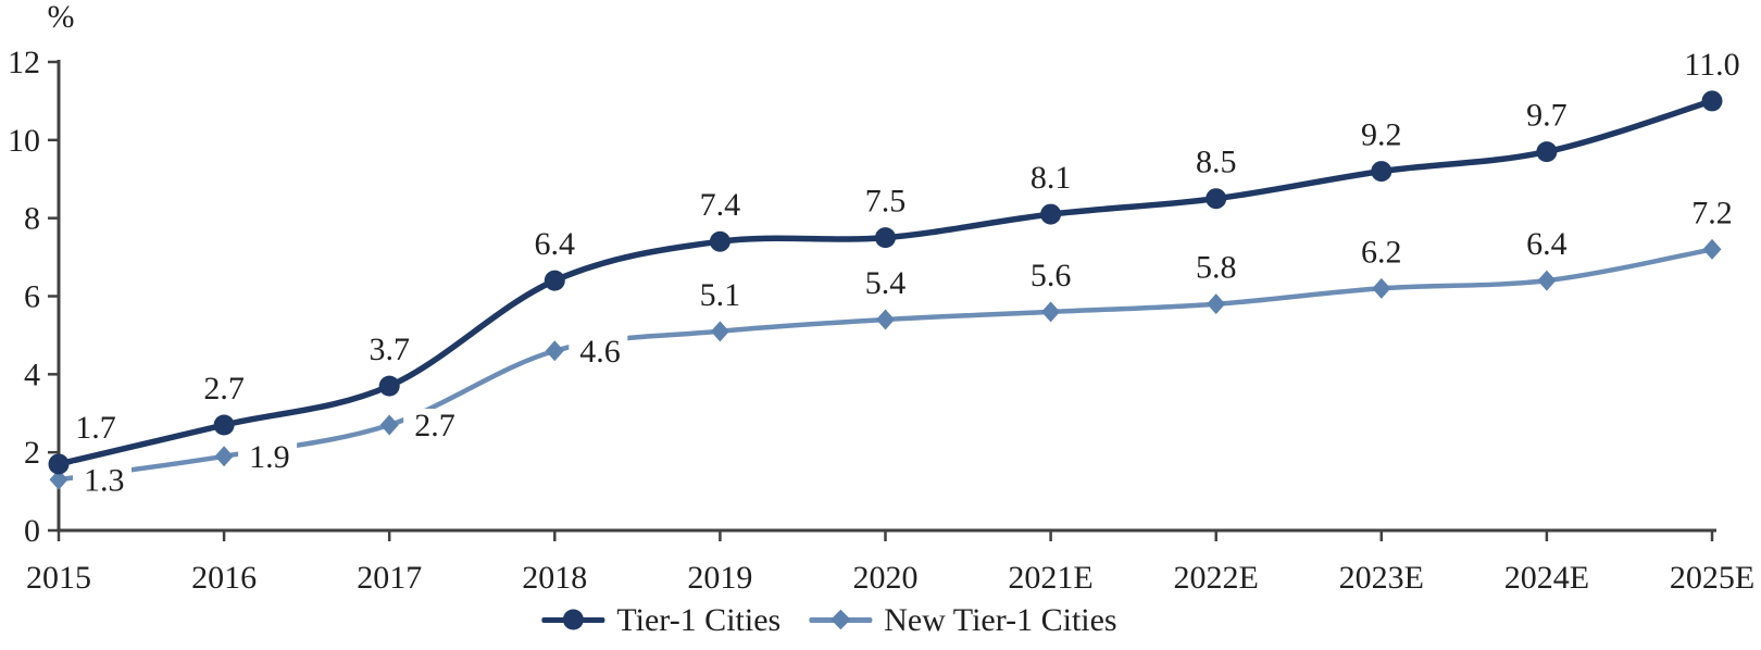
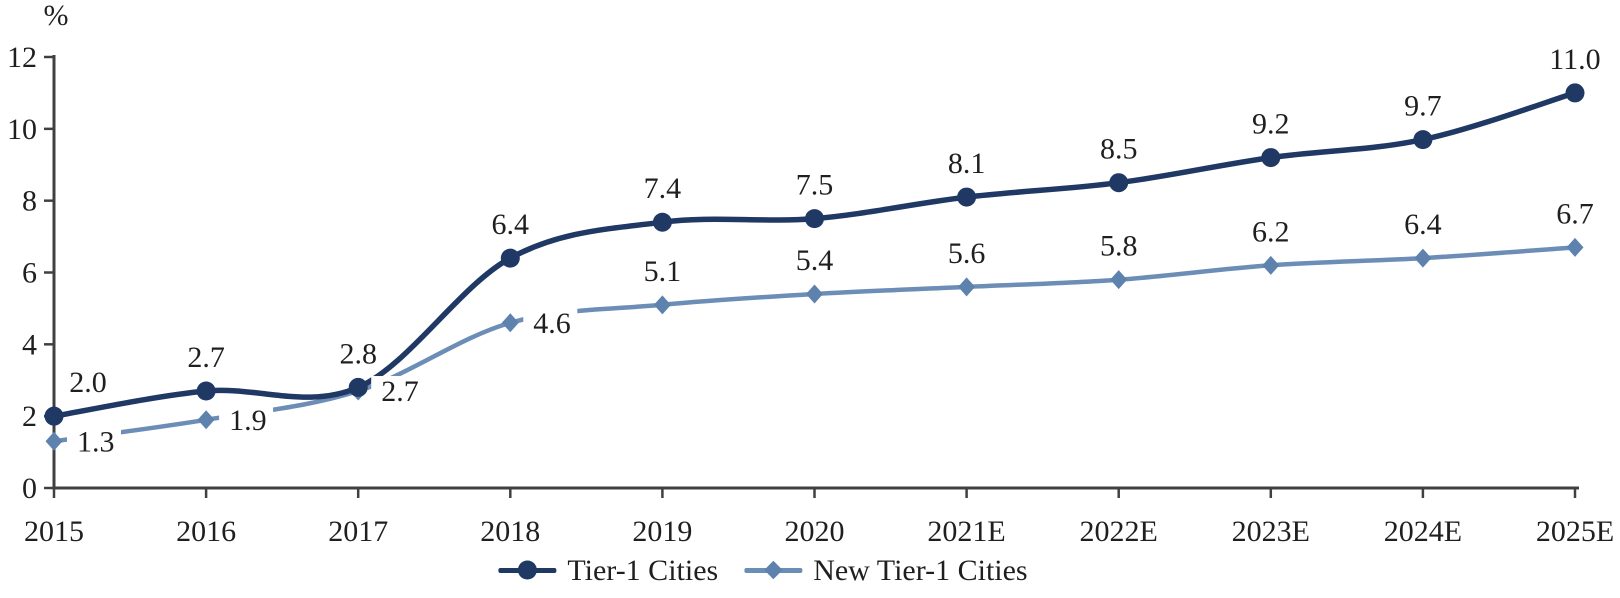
Tier-1 Cities/2015: 1.7 -> 2.0
Tier-1 Cities/2017: 3.7 -> 2.8
New Tier-1 Cities/2025E: 7.2 -> 6.7
